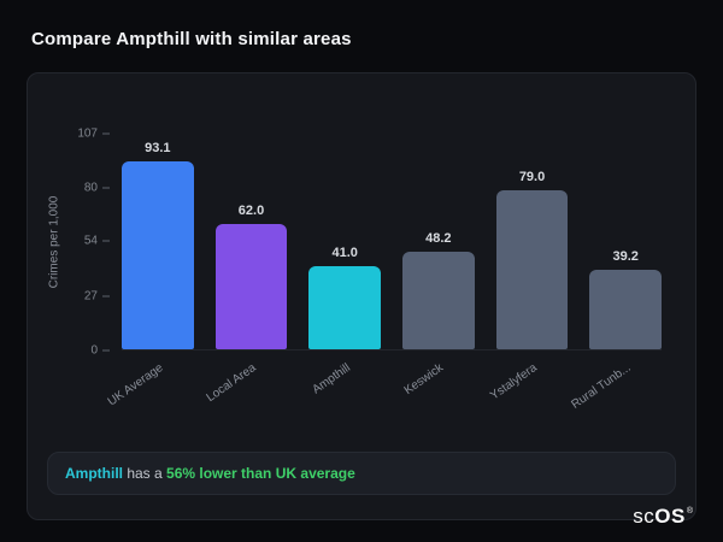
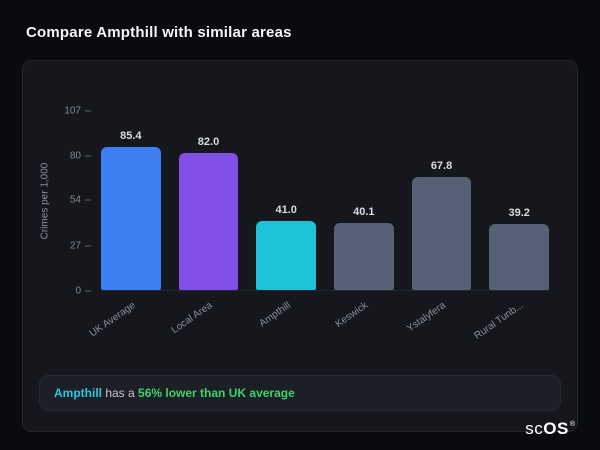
UK Average: 93.1 -> 85.4
Local Area: 62.0 -> 82.0
Keswick: 48.2 -> 40.1
Ystalyfera: 79.0 -> 67.8
